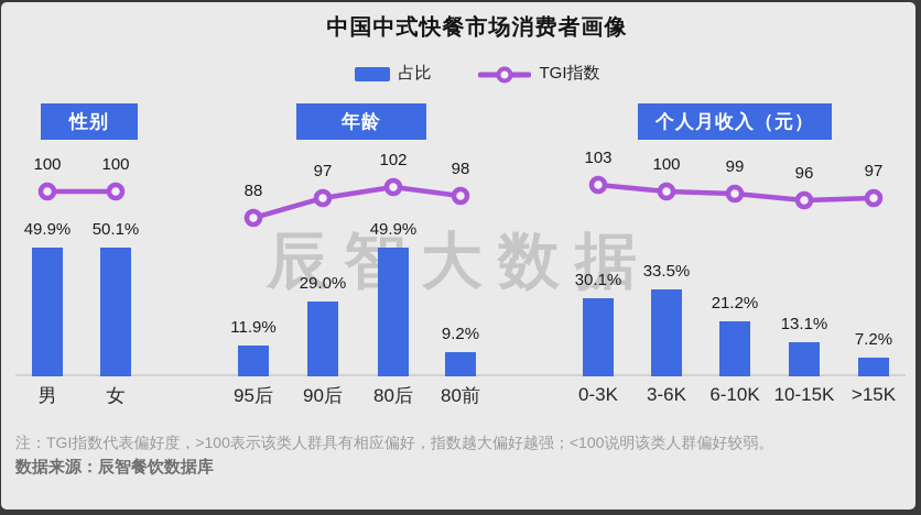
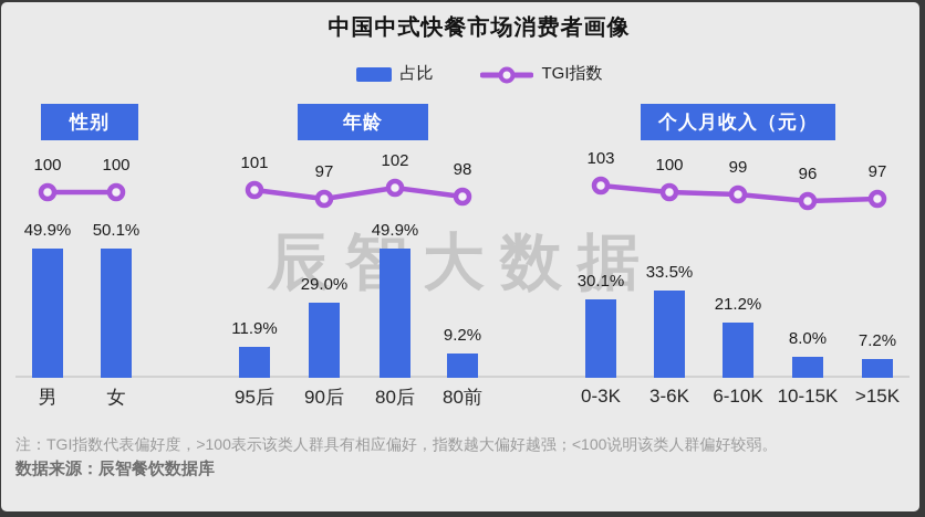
年龄/TGI指数/95后: 88 -> 101
个人月收入（元）/占比/10-15K: 13.1% -> 8.0%
